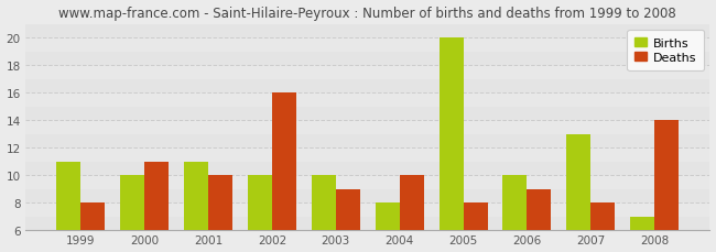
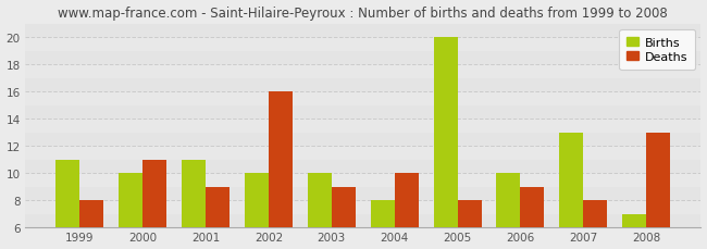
Deaths/2001: 10 -> 9
Deaths/2008: 14 -> 13
